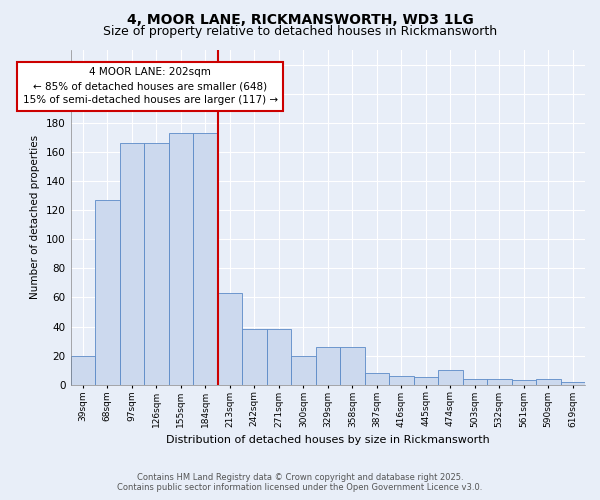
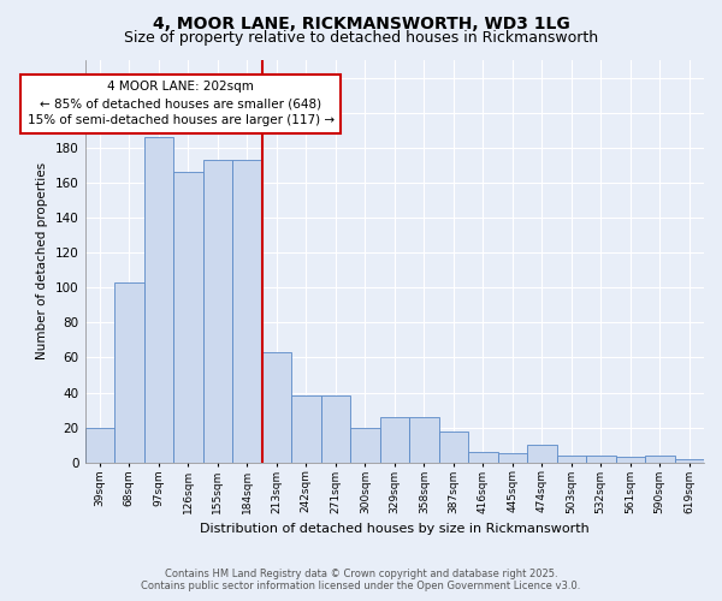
68sqm: 127 -> 103
97sqm: 166 -> 186
387sqm: 8 -> 18
